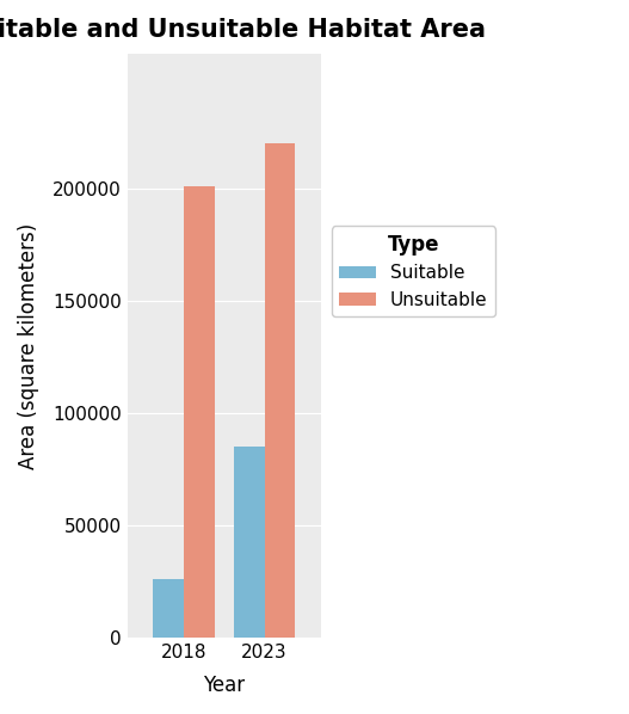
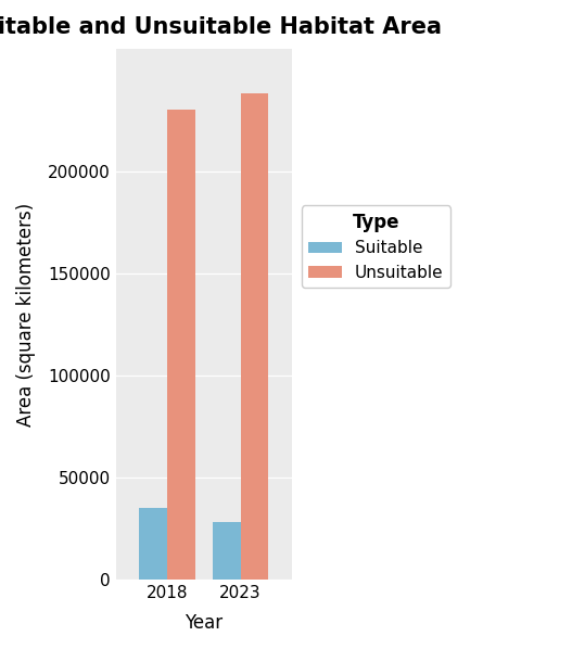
Suitable/2018: 26000 -> 35000
Unsuitable/2018: 201000 -> 230000
Suitable/2023: 85000 -> 28000
Unsuitable/2023: 220000 -> 238000
